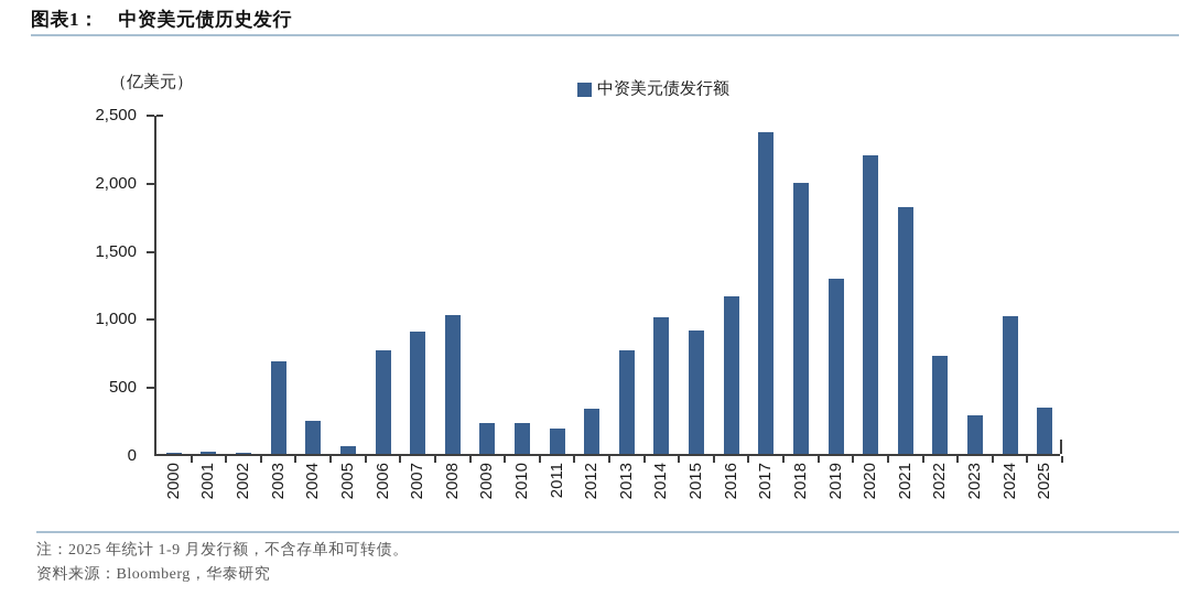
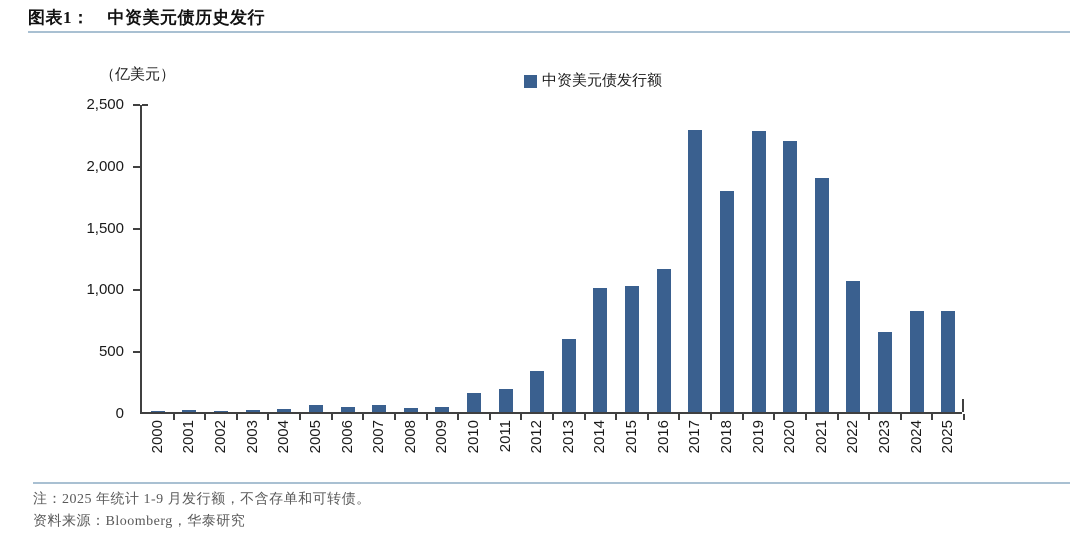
2003: 680 -> 20
2004: 240 -> 20
2006: 760 -> 40
2007: 900 -> 60
2008: 1020 -> 30
2009: 230 -> 40
2010: 230 -> 150
2013: 760 -> 590
2015: 910 -> 1020
2017: 2360 -> 2280
2018: 1990 -> 1790
2019: 1290 -> 2270
2021: 1810 -> 1890
2022: 720 -> 1060
2023: 280 -> 650
2024: 1010 -> 820
2025: 340 -> 820
